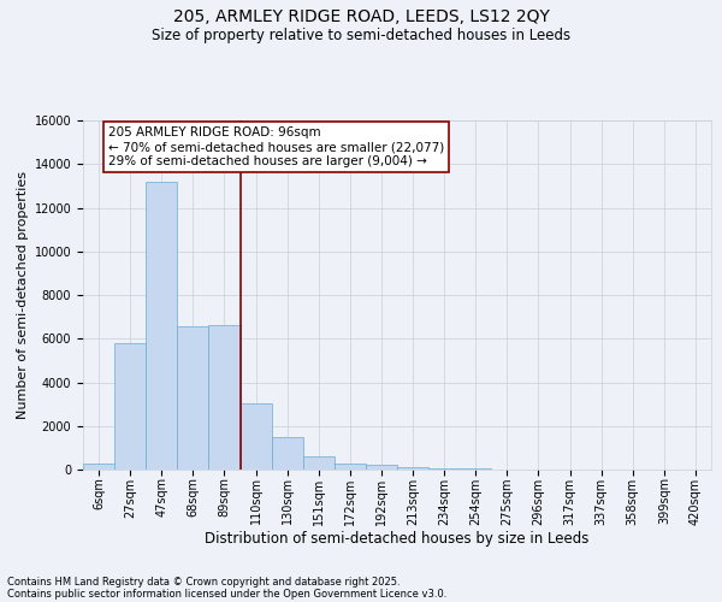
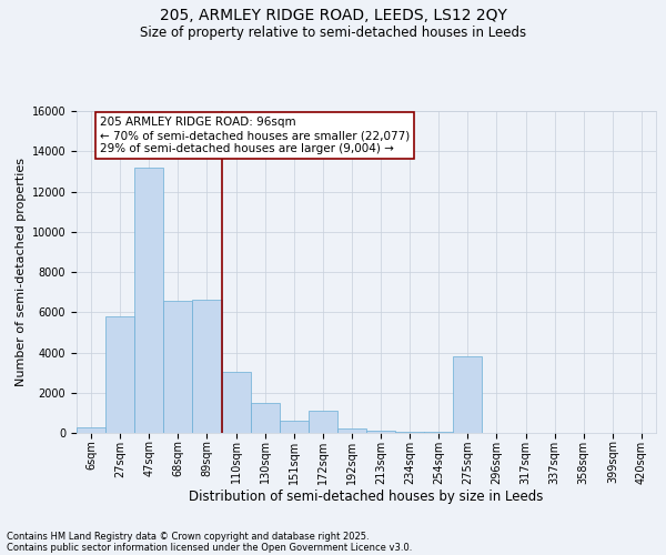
172sqm: 300 -> 1100
275sqm: 0 -> 3800
